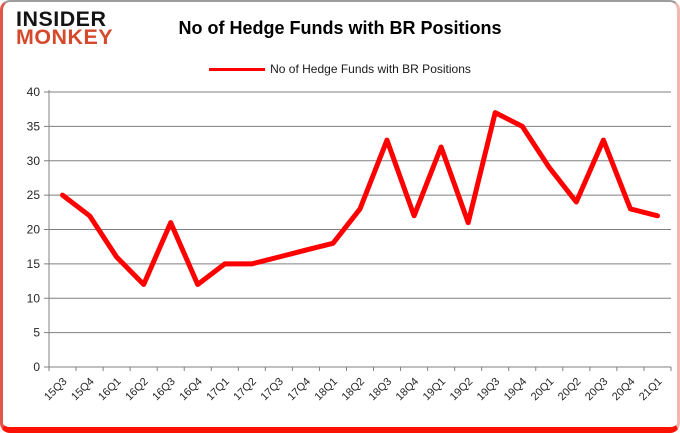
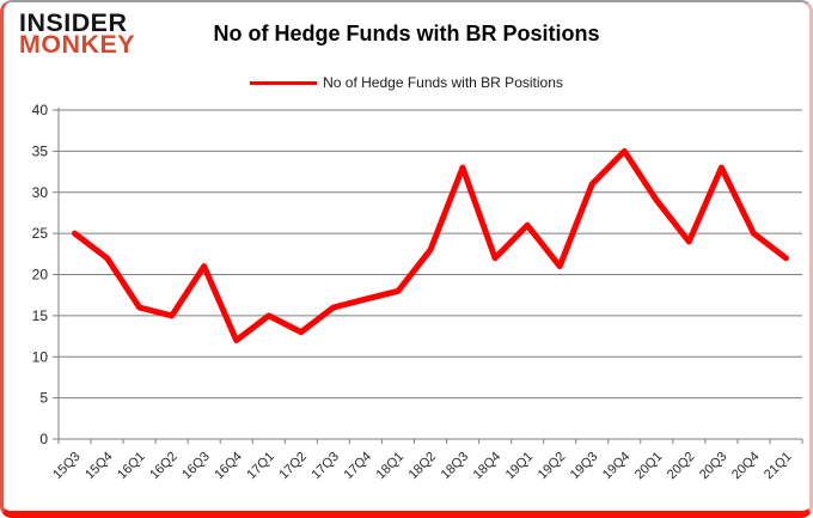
16Q2: 12 -> 15
17Q2: 15 -> 13
19Q1: 32 -> 26
19Q3: 37 -> 31
20Q4: 23 -> 25
